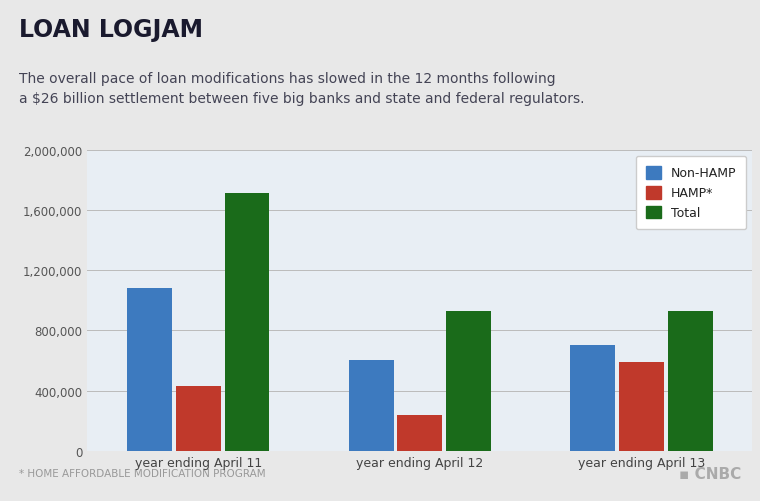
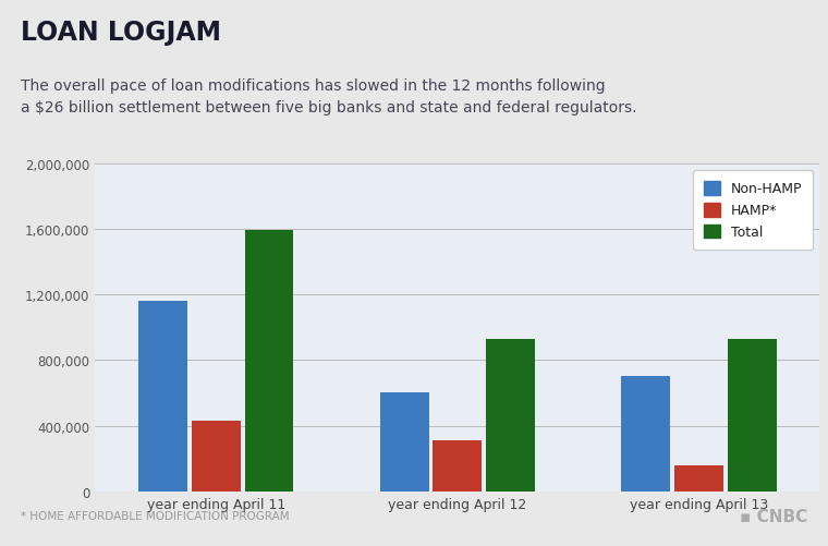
Non-HAMP/year ending April 11: 1,080,000 -> 1,160,000
Total/year ending April 11: 1,710,000 -> 1,590,000
HAMP*/year ending April 12: 240,000 -> 310,000
HAMP*/year ending April 13: 590,000 -> 160,000
